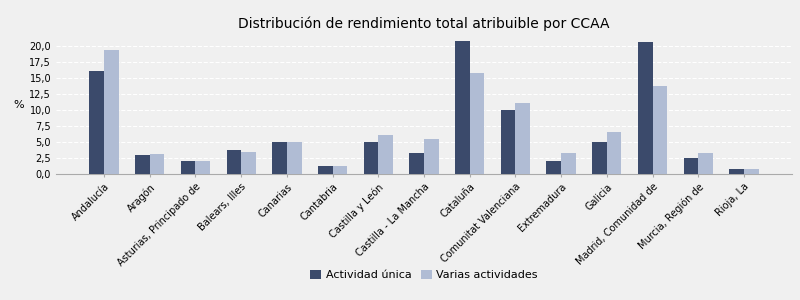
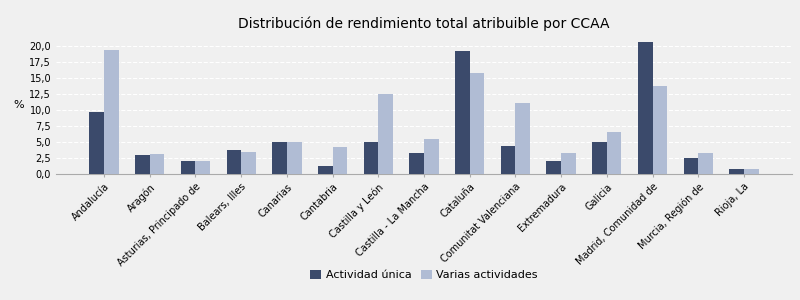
Actividad única/Andalucía: 16,0 -> 9,6
Varias actividades/Cantabria: 1,2 -> 4,2
Varias actividades/Castilla y León: 6,0 -> 12,4
Actividad única/Cataluña: 20,8 -> 19,2
Actividad única/Comunitat Valenciana: 10,0 -> 4,4
